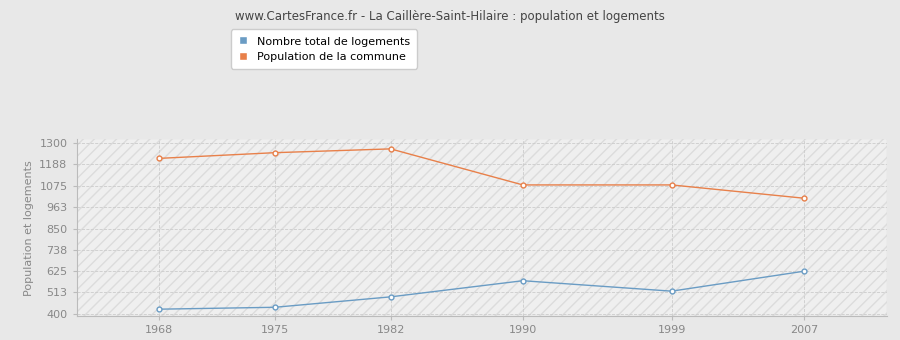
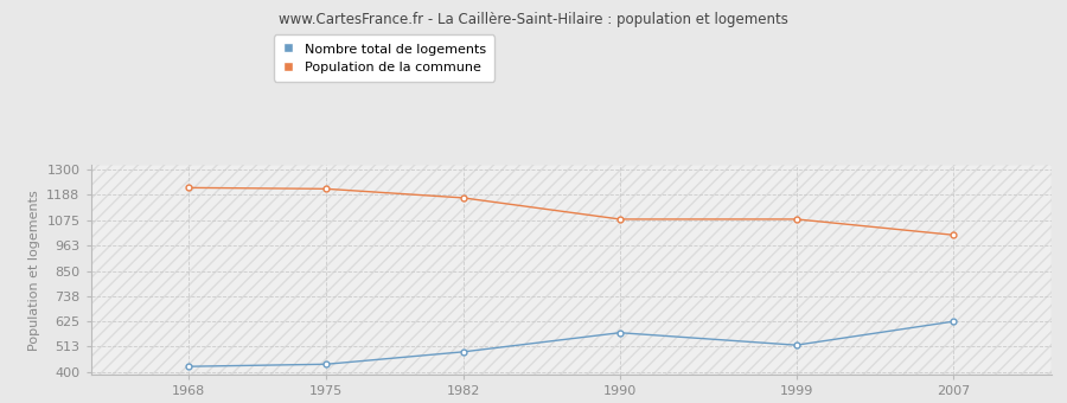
Population de la commune/1975: 1250 -> 1220
Population de la commune/1982: 1270 -> 1180
